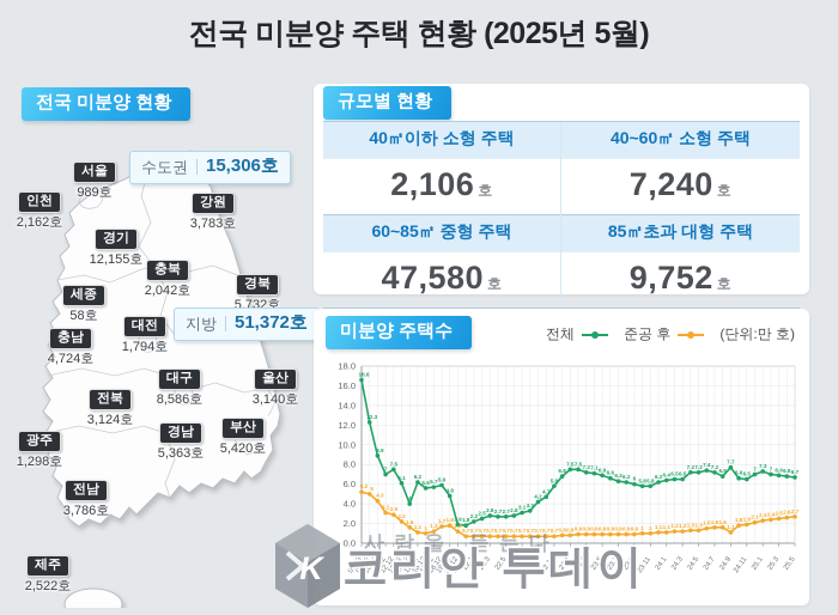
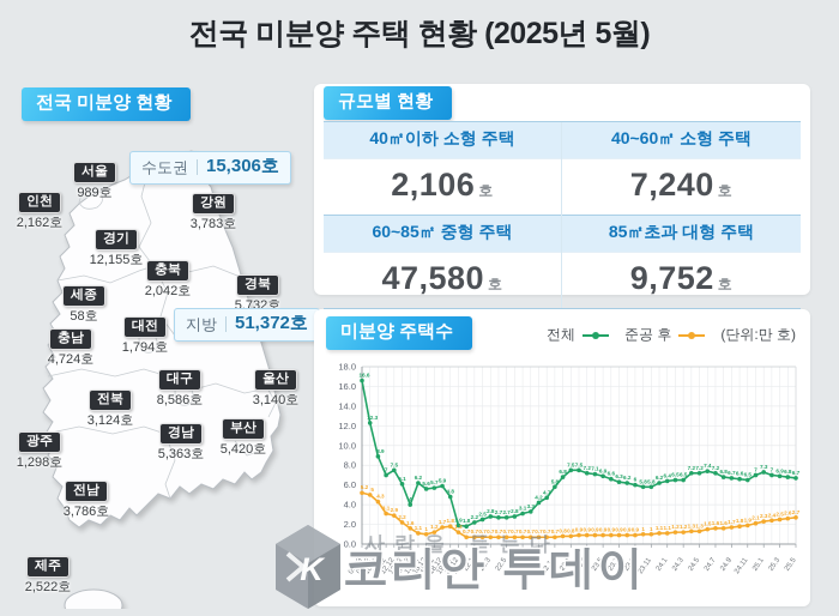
전체/24.9: 7.7 -> 6.7
준공 후/24.9: 1.1 -> 1.7
